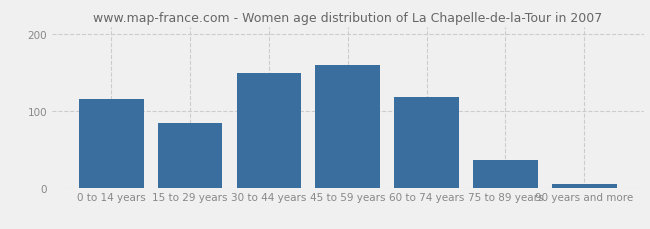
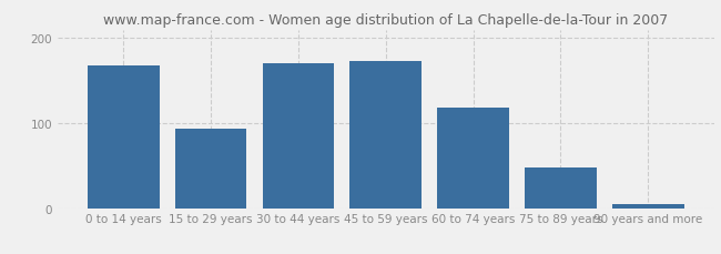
0 to 14 years: 116 -> 168
15 to 29 years: 84 -> 93
30 to 44 years: 150 -> 171
45 to 59 years: 160 -> 173
75 to 89 years: 36 -> 48
